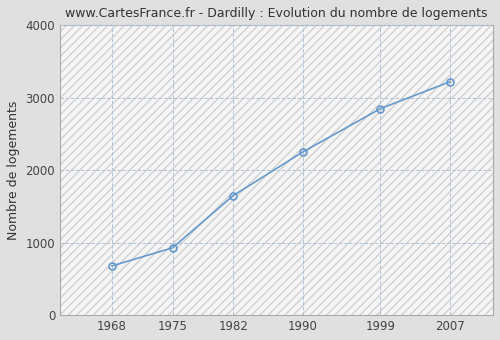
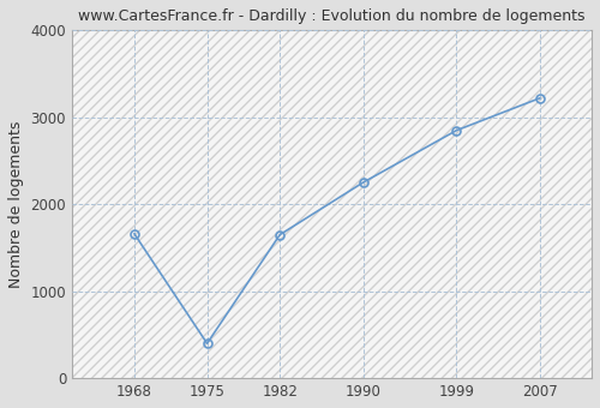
1968: 680 -> 1660
1975: 930 -> 400
